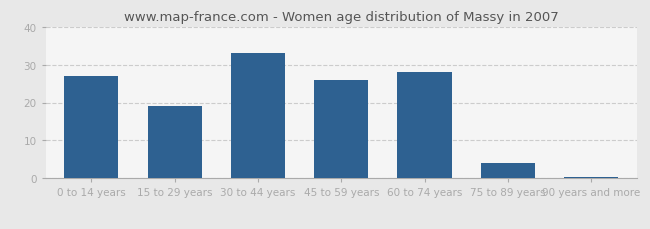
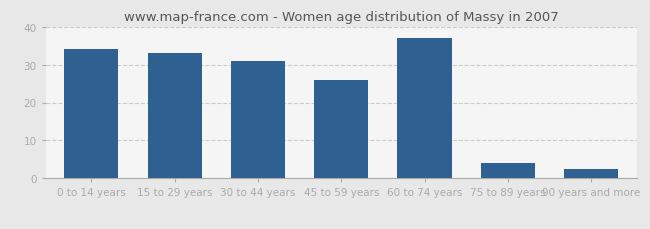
0 to 14 years: 27.0 -> 34.0
15 to 29 years: 19.0 -> 33.0
30 to 44 years: 33.0 -> 31.0
60 to 74 years: 28.0 -> 37.0
90 years and more: 0.5 -> 2.5
